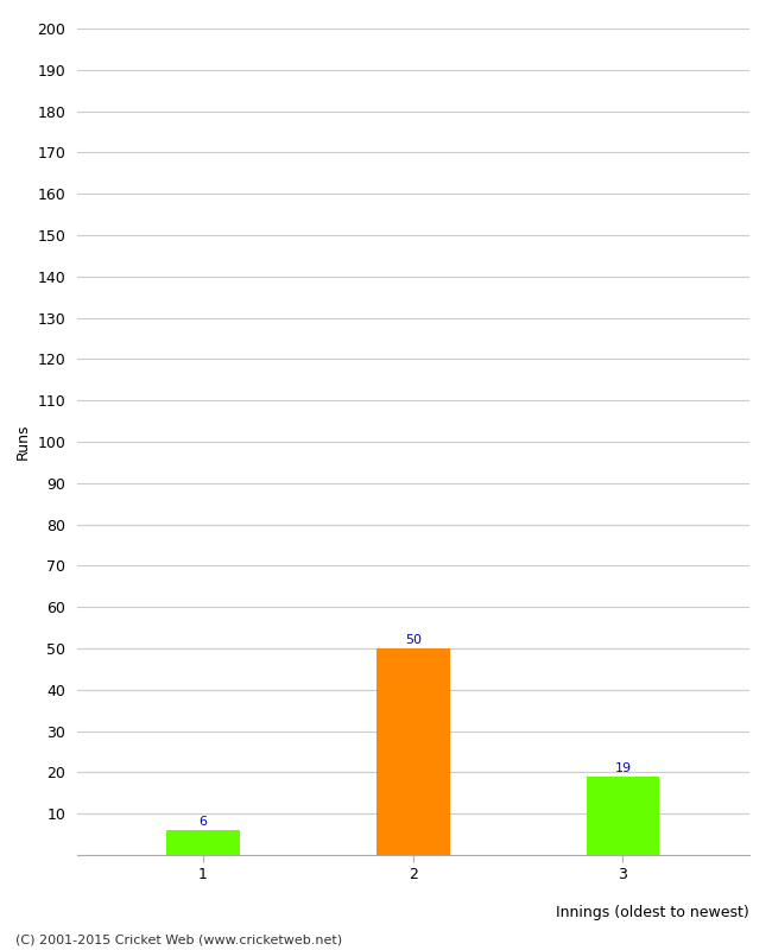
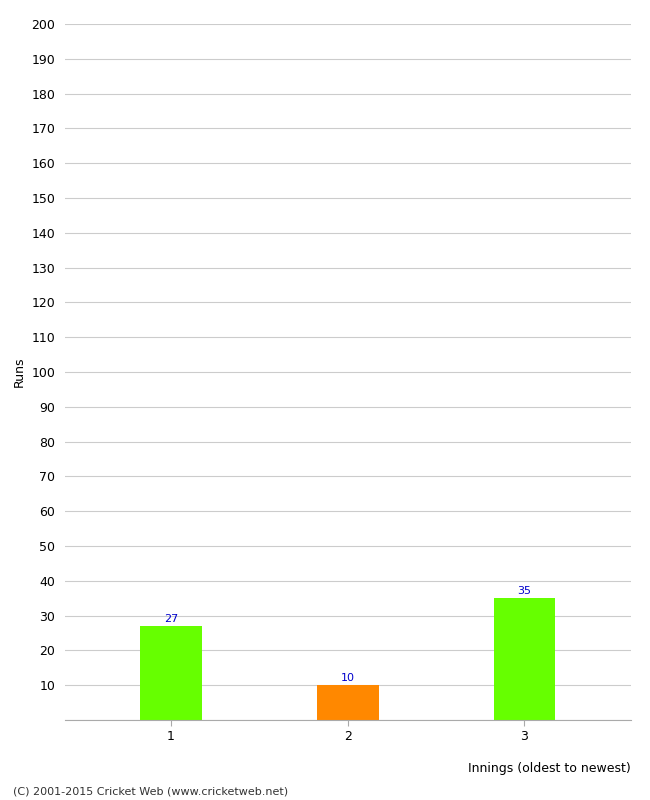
1: 6 -> 27
2: 50 -> 10
3: 19 -> 35
